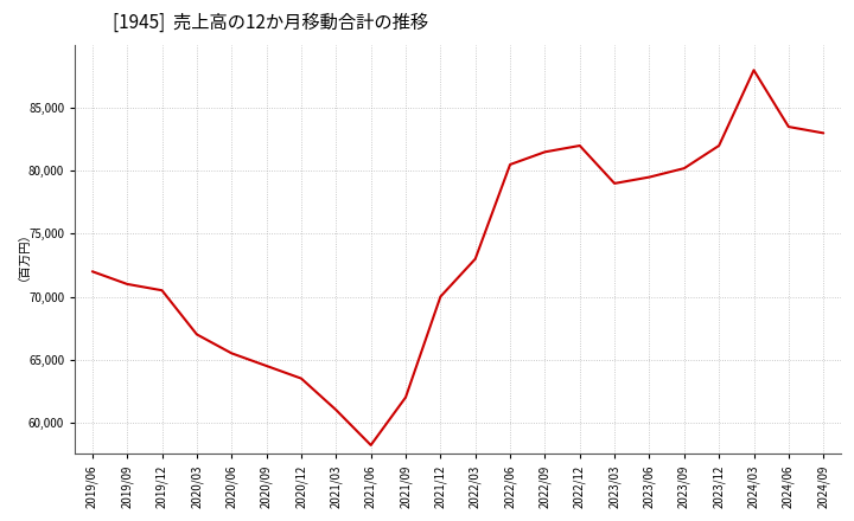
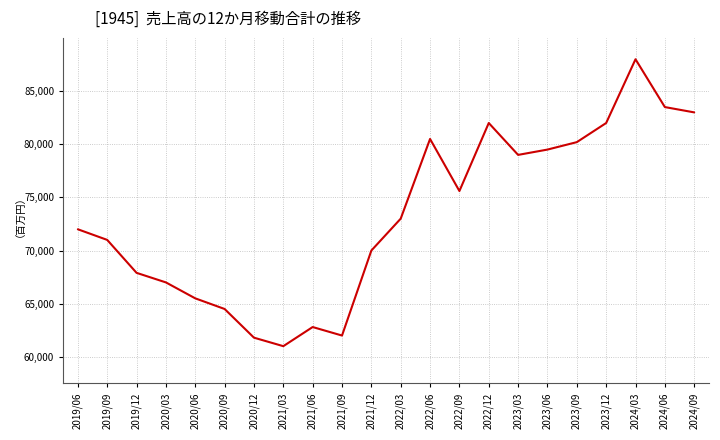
2019/12: 70,500 -> 67,900
2020/12: 63,500 -> 61,800
2021/06: 58,200 -> 62,800
2022/09: 81,500 -> 75,600
